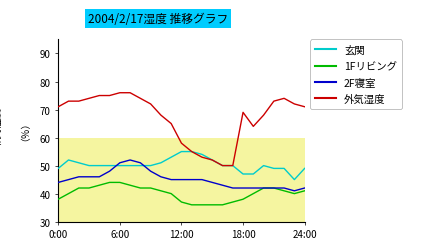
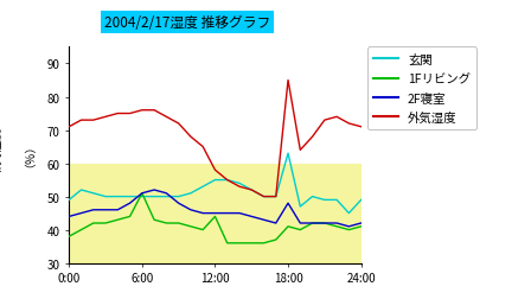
1Fリビング/6:00: 44 -> 51
1Fリビング/12:00: 37 -> 44
玄関/18:00: 47 -> 63
1Fリビング/18:00: 38 -> 41
2F寝室/18:00: 42 -> 48
外気湿度/18:00: 69 -> 85
